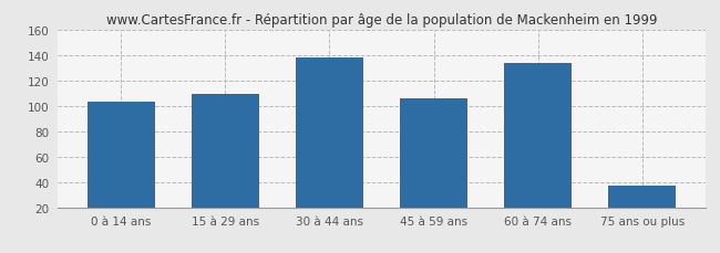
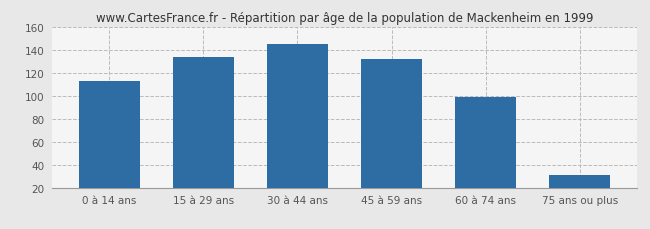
0 à 14 ans: 103 -> 113
15 à 29 ans: 109 -> 134
30 à 44 ans: 138 -> 145
45 à 59 ans: 106 -> 132
60 à 74 ans: 134 -> 99
75 ans ou plus: 37 -> 31
